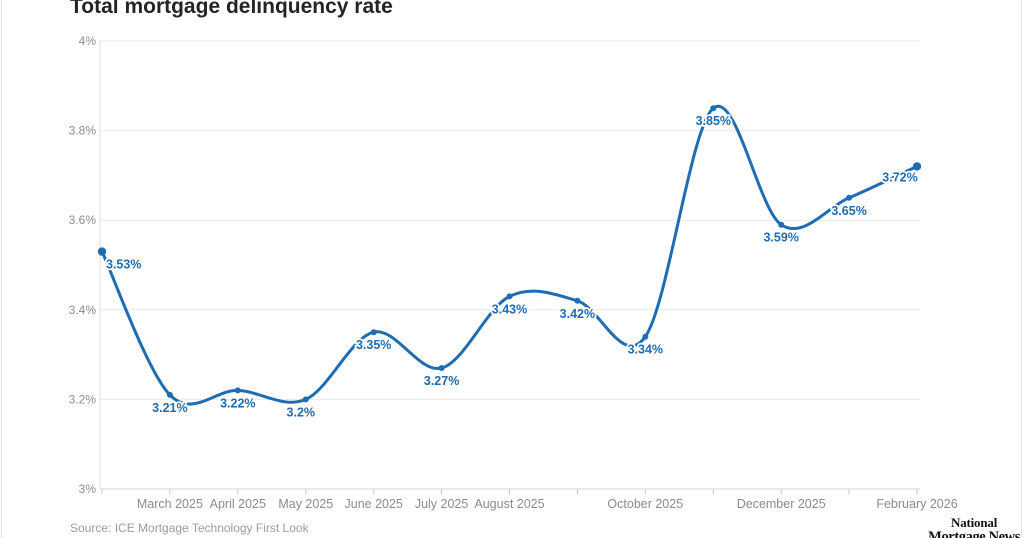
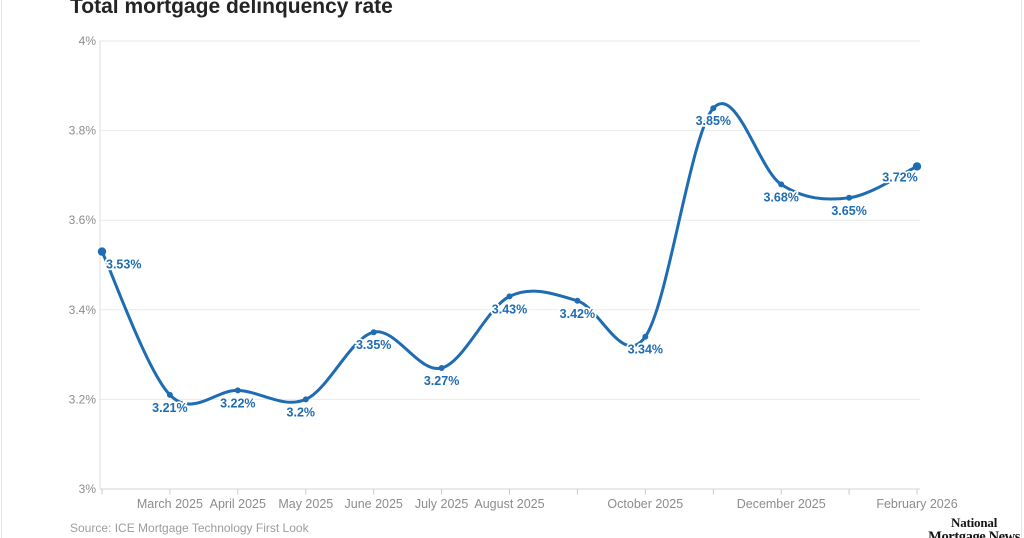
December 2025: 3.59% -> 3.68%
